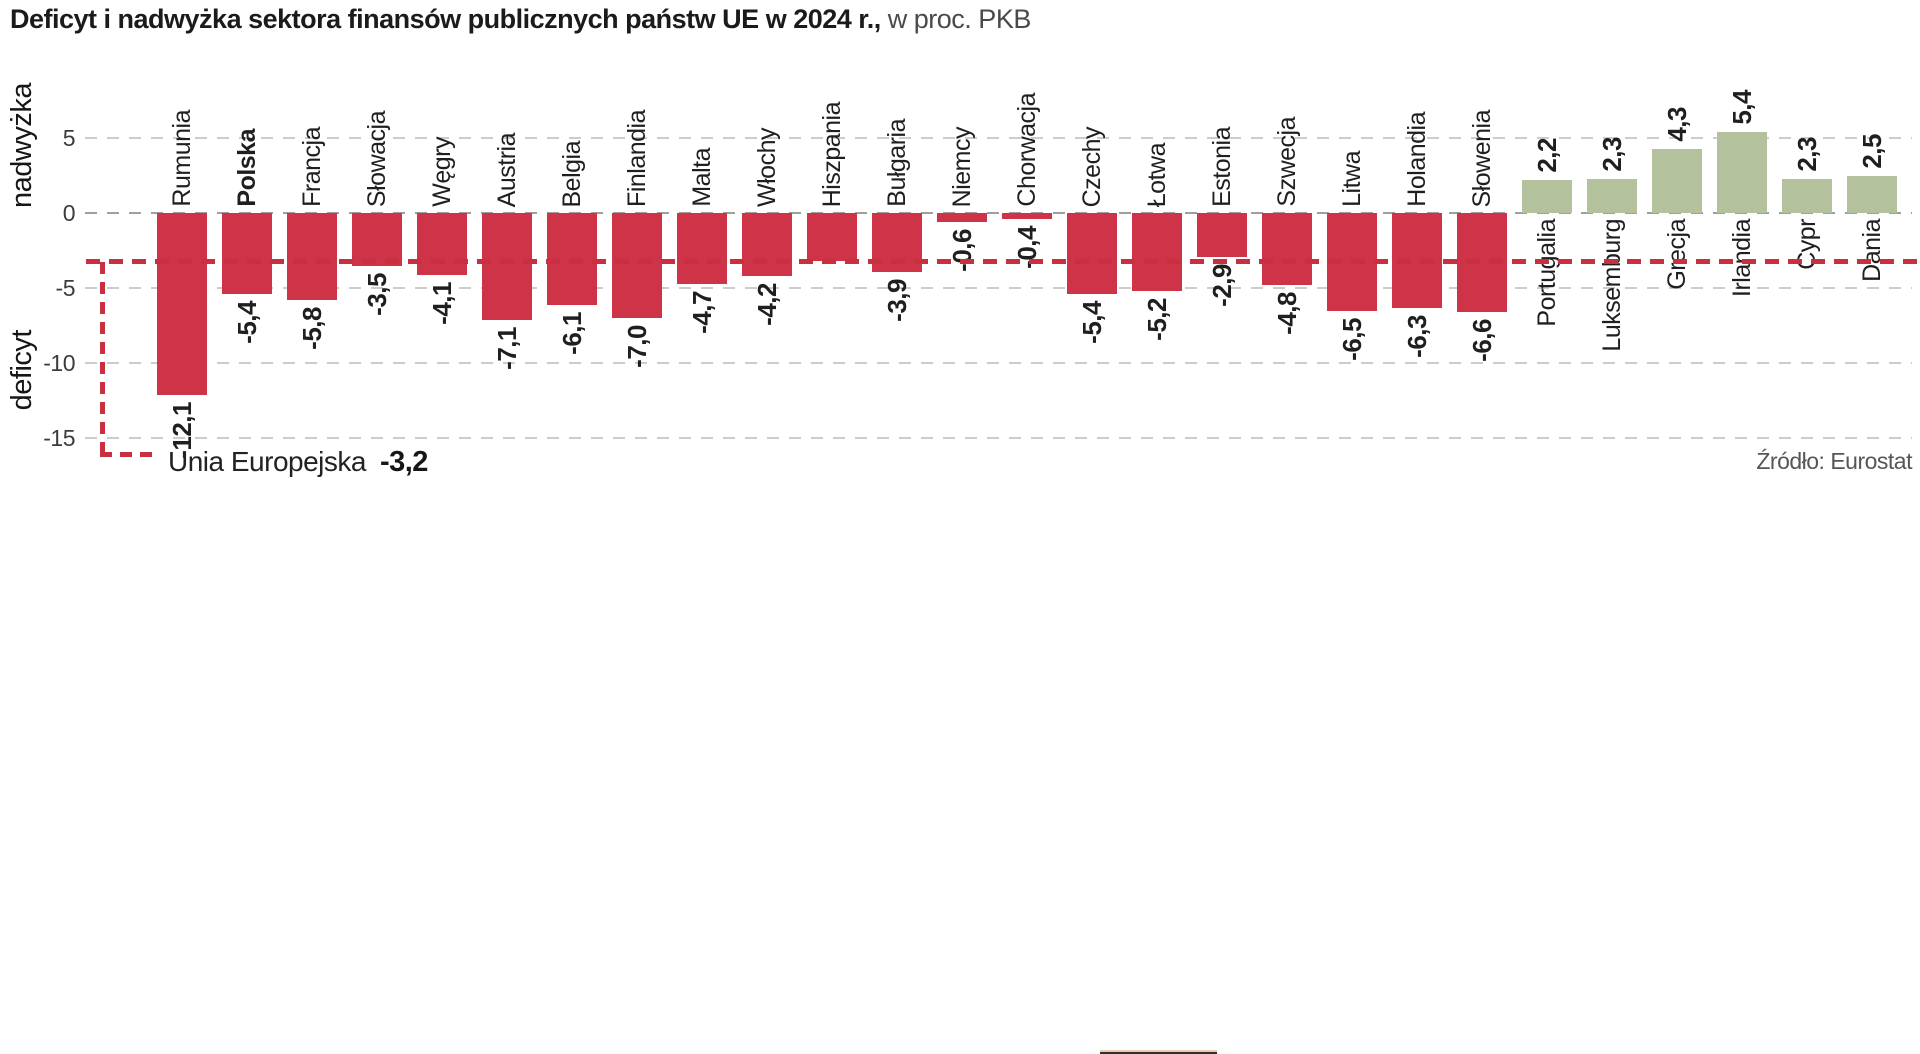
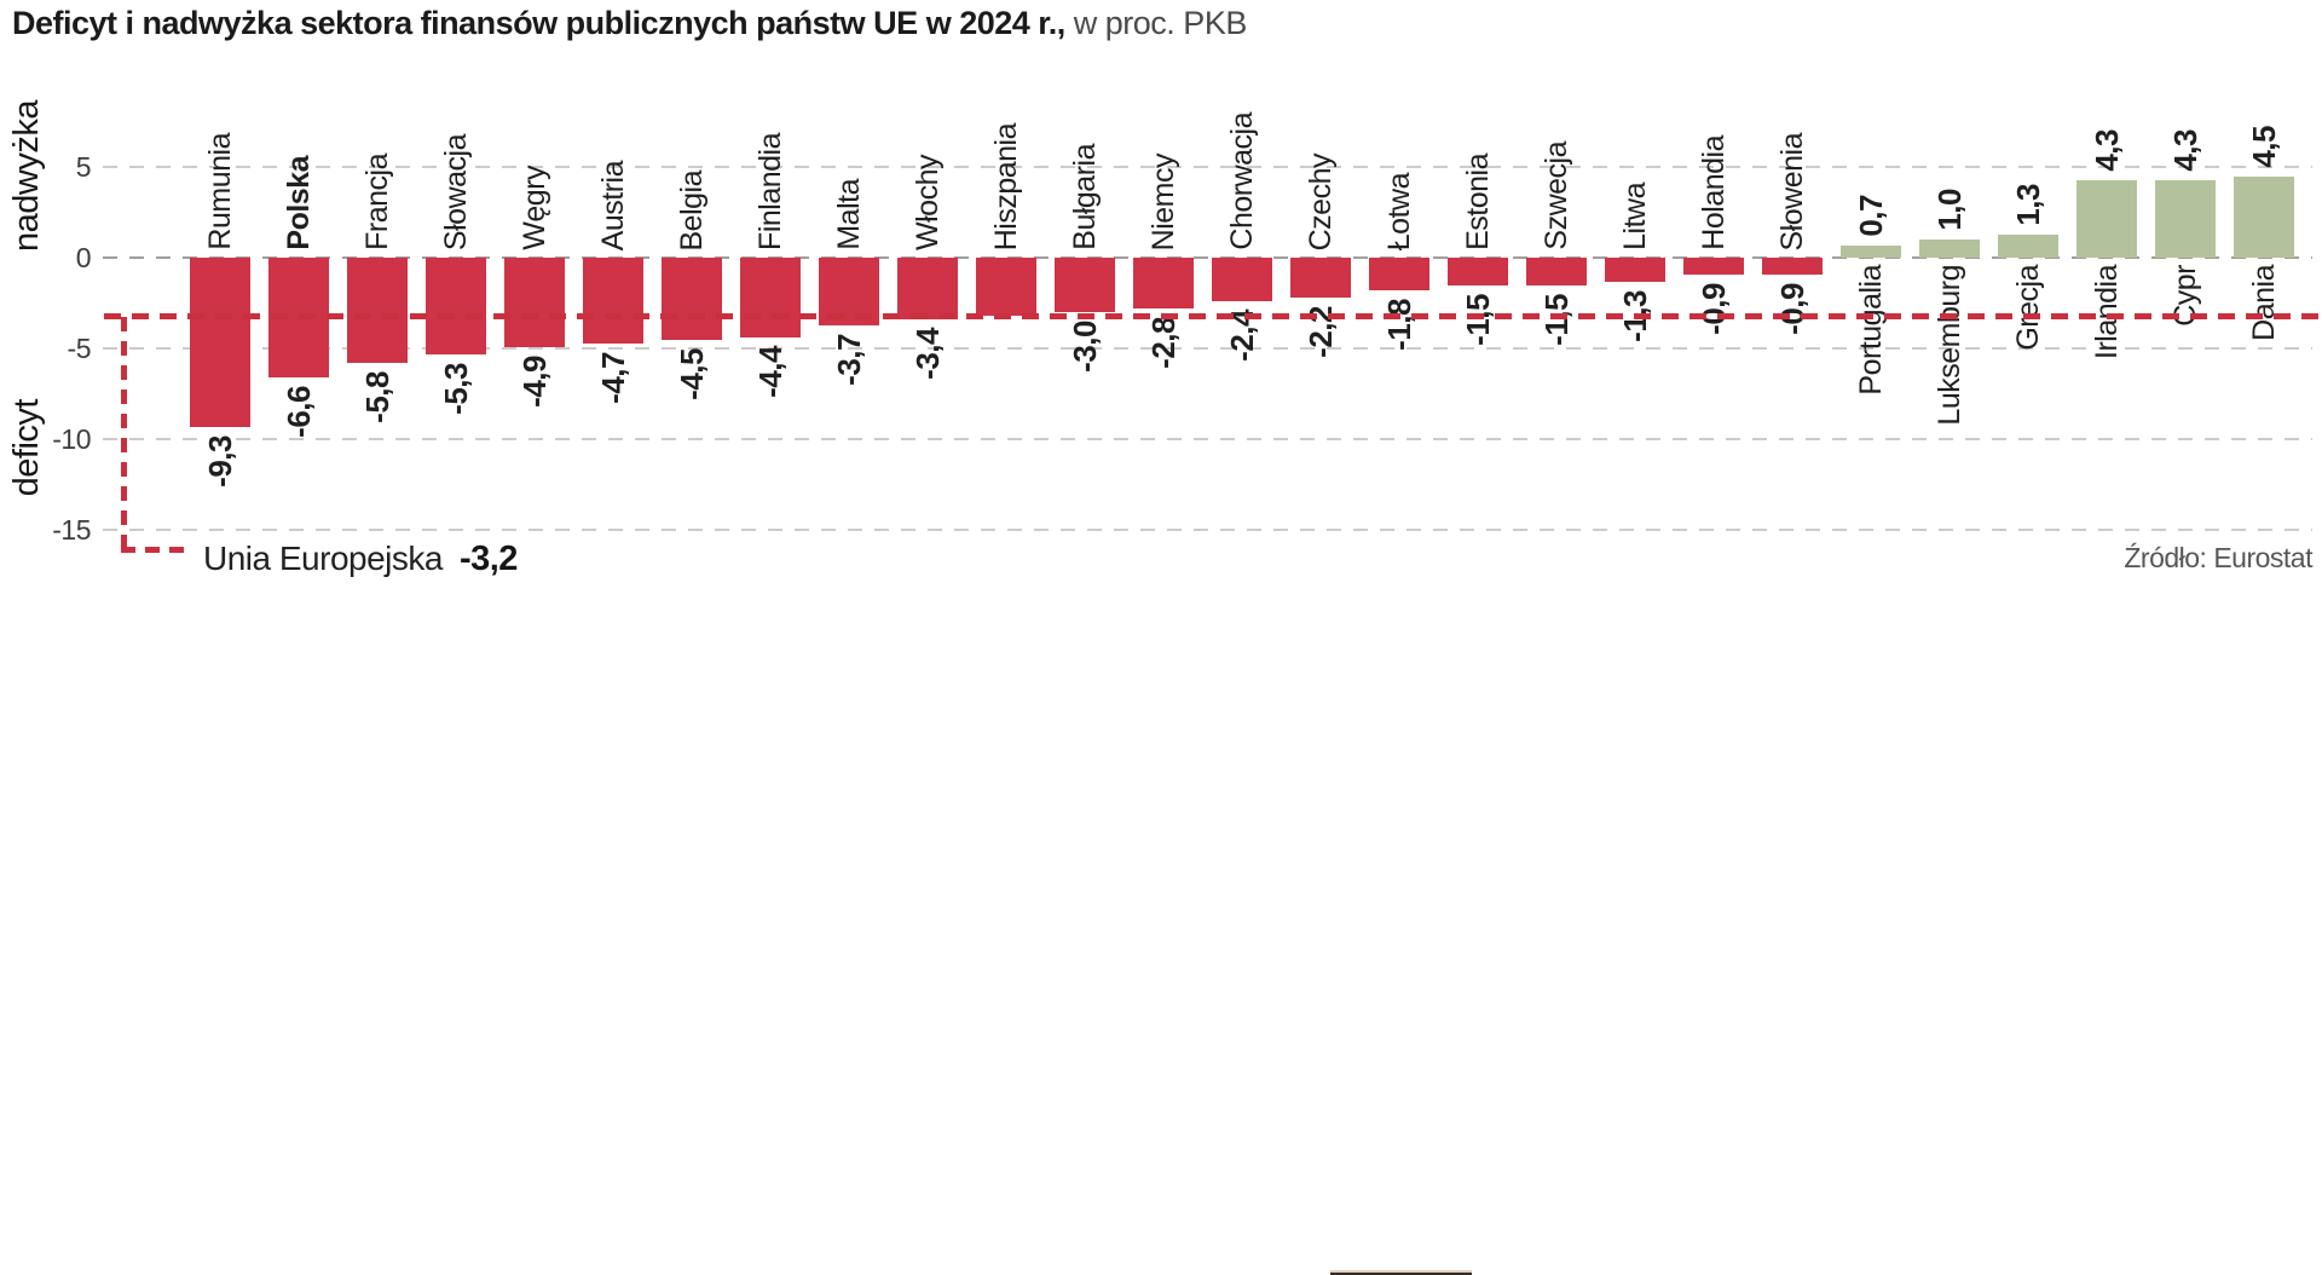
Rumunia: -12,1 -> -9,3
Polska: -5,4 -> -6,6
Słowacja: -3,5 -> -5,3
Węgry: -4,1 -> -4,9
Austria: -7,1 -> -4,7
Belgia: -6,1 -> -4,5
Finlandia: -7,0 -> -4,4
Malta: -4,7 -> -3,7
Włochy: -4,2 -> -3,4
Bułgaria: -3,9 -> -3,0
Niemcy: -0,6 -> -2,8
Chorwacja: -0,4 -> -2,4
Czechy: -5,4 -> -2,2
Łotwa: -5,2 -> -1,8
Estonia: -2,9 -> -1,5
Szwecja: -4,8 -> -1,5
Litwa: -6,5 -> -1,3
Holandia: -6,3 -> -0,9
Słowenia: -6,6 -> -0,9
Portugalia: 2,2 -> 0,7
Luksemburg: 2,3 -> 1,0
Grecja: 4,3 -> 1,3
Irlandia: 5,4 -> 4,3
Cypr: 2,3 -> 4,3
Dania: 2,5 -> 4,5
